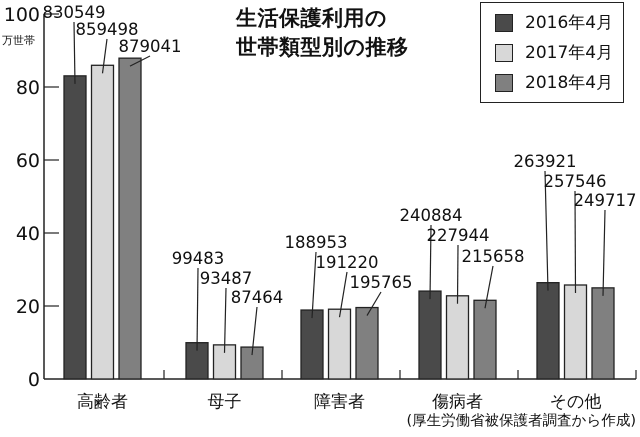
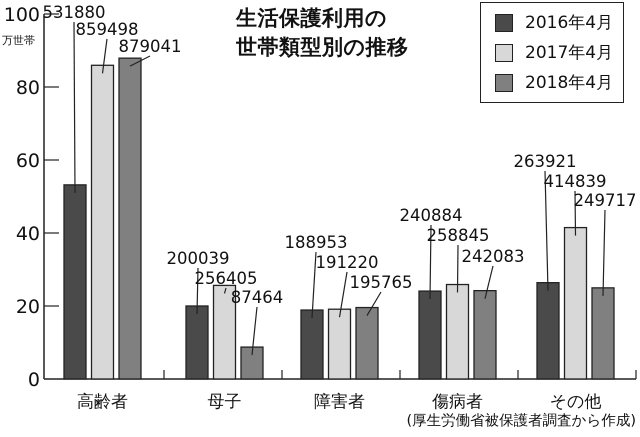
2016年4月/高齢者: 830549 -> 531880
2016年4月/母子: 99483 -> 200039
2017年4月/母子: 93487 -> 256405
2017年4月/傷病者: 227944 -> 258845
2018年4月/傷病者: 215658 -> 242083
2017年4月/その他: 257546 -> 414839
